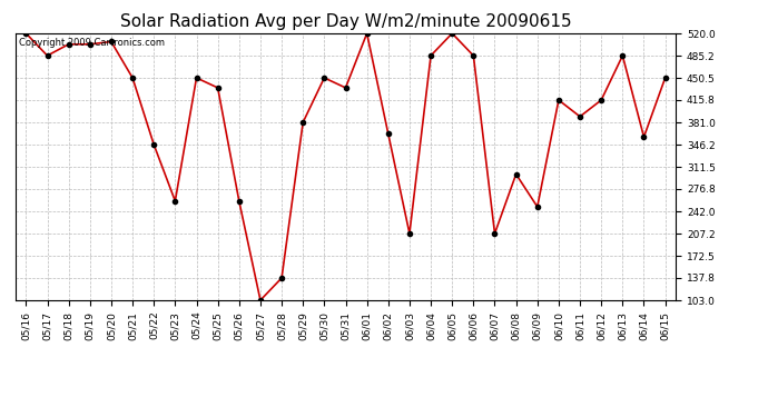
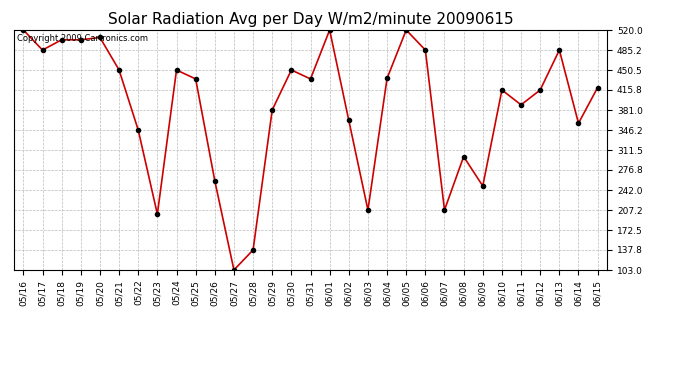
05/23: 258 -> 200
06/04: 485 -> 436
06/15: 450 -> 420
